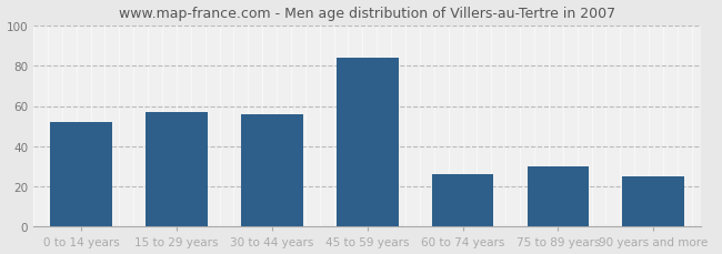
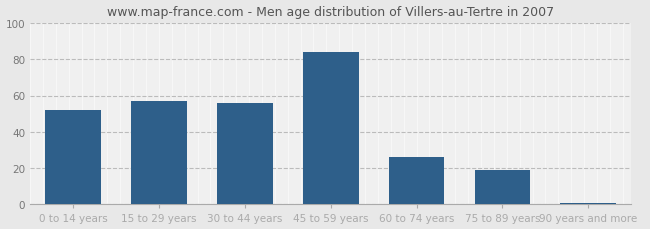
75 to 89 years: 30 -> 19
90 years and more: 25 -> 1
